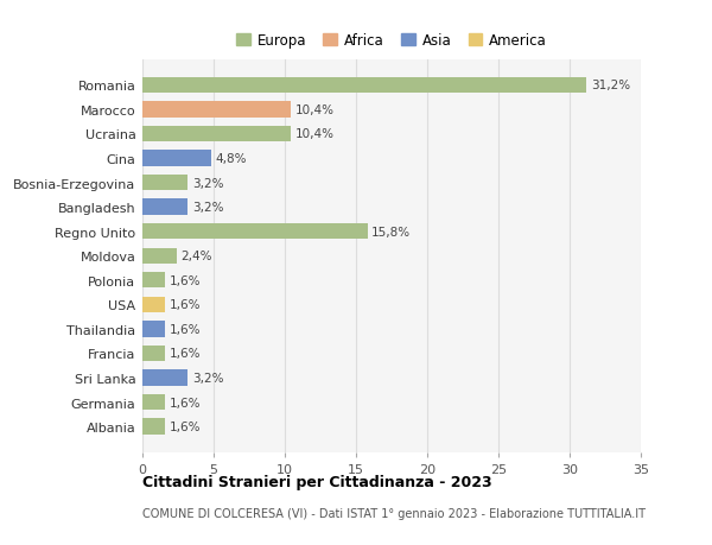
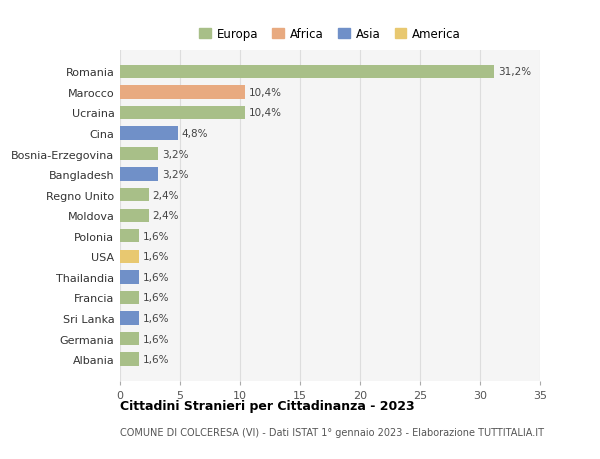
Regno Unito: 15,8% -> 2,4%
Sri Lanka: 3,2% -> 1,6%
